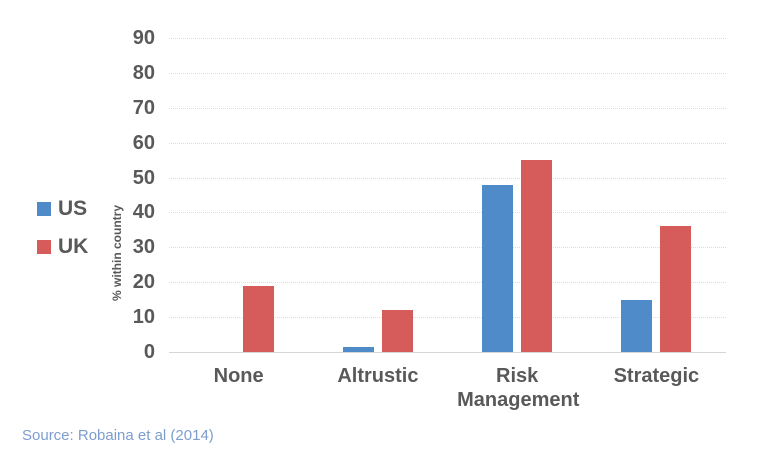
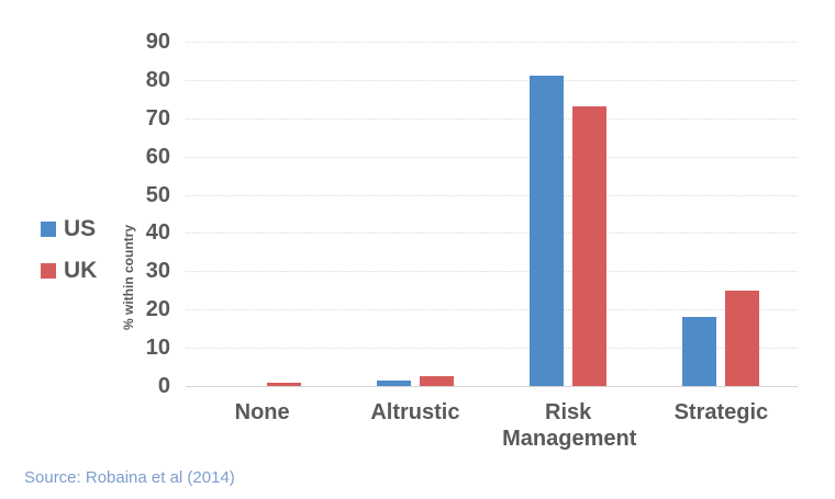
UK/None: 19 -> 1
UK/Altrustic: 12 -> 2
US/Risk Management: 48 -> 81
UK/Risk Management: 55 -> 73
US/Strategic: 15 -> 18
UK/Strategic: 36 -> 25
